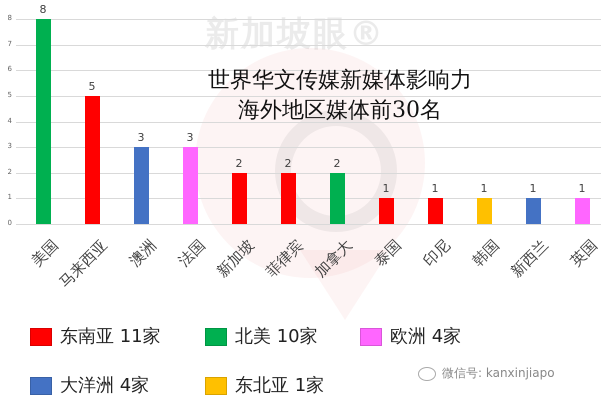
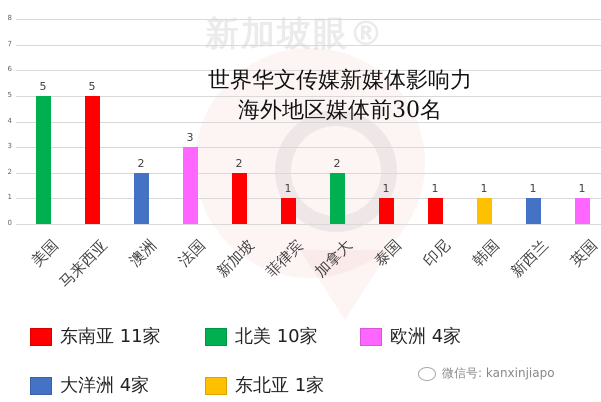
美国: 8 -> 5
澳洲: 3 -> 2
菲律宾: 2 -> 1
